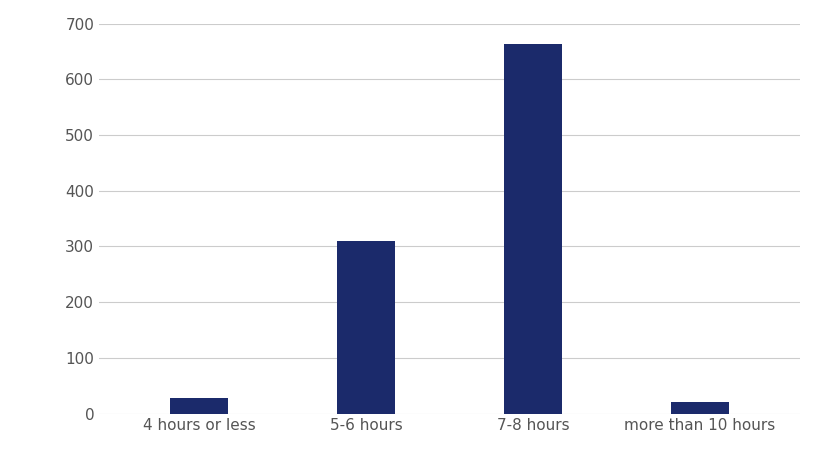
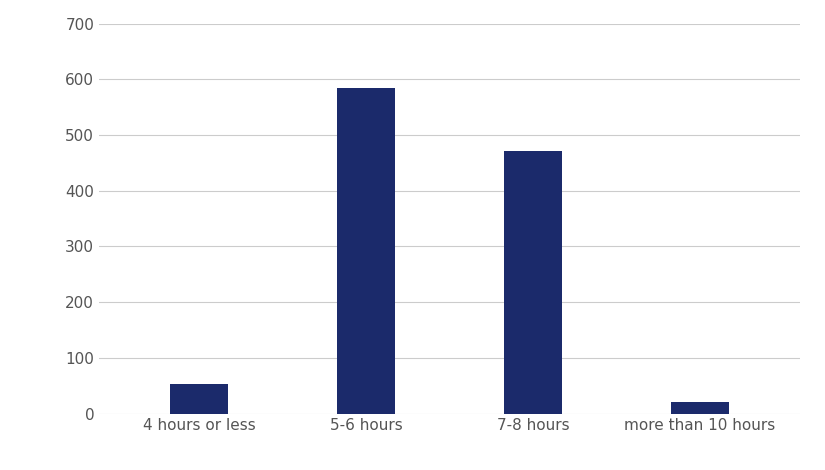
4 hours or less: 28 -> 54
5-6 hours: 310 -> 584
7-8 hours: 663 -> 472
